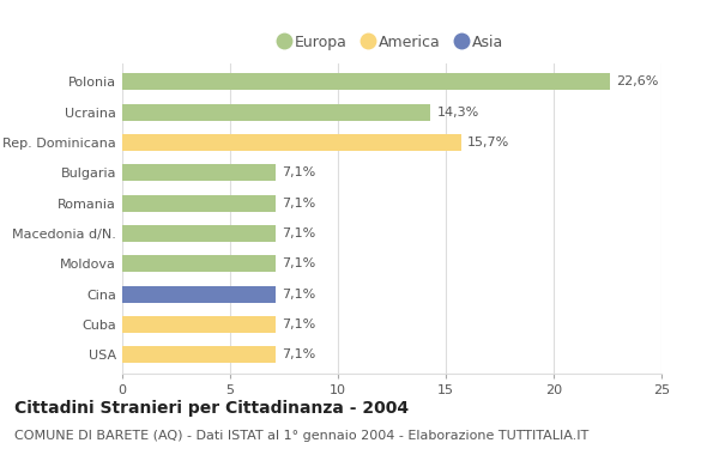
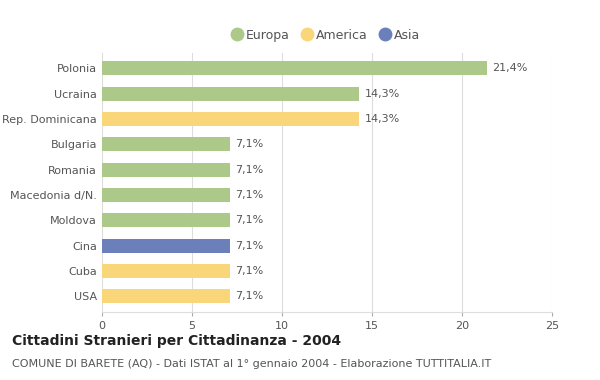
Polonia: 22,6% -> 21,4%
Rep. Dominicana: 15,7% -> 14,3%
